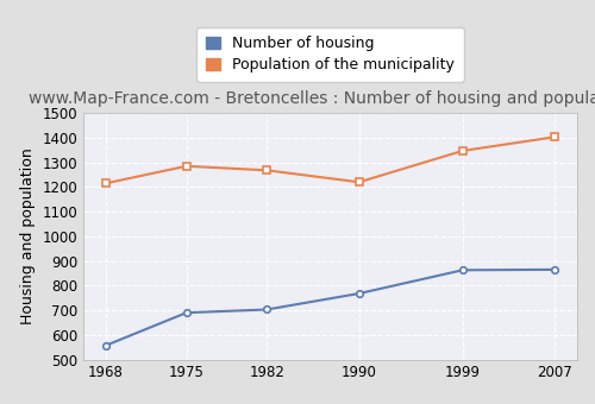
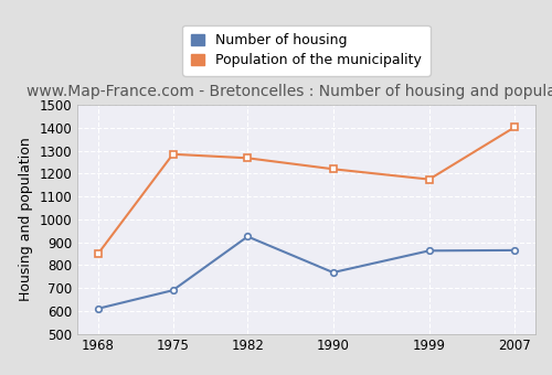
Number of housing/1968: 557 -> 610
Population of the municipality/1968: 1215 -> 850
Number of housing/1982: 703 -> 925
Population of the municipality/1999: 1347 -> 1175
